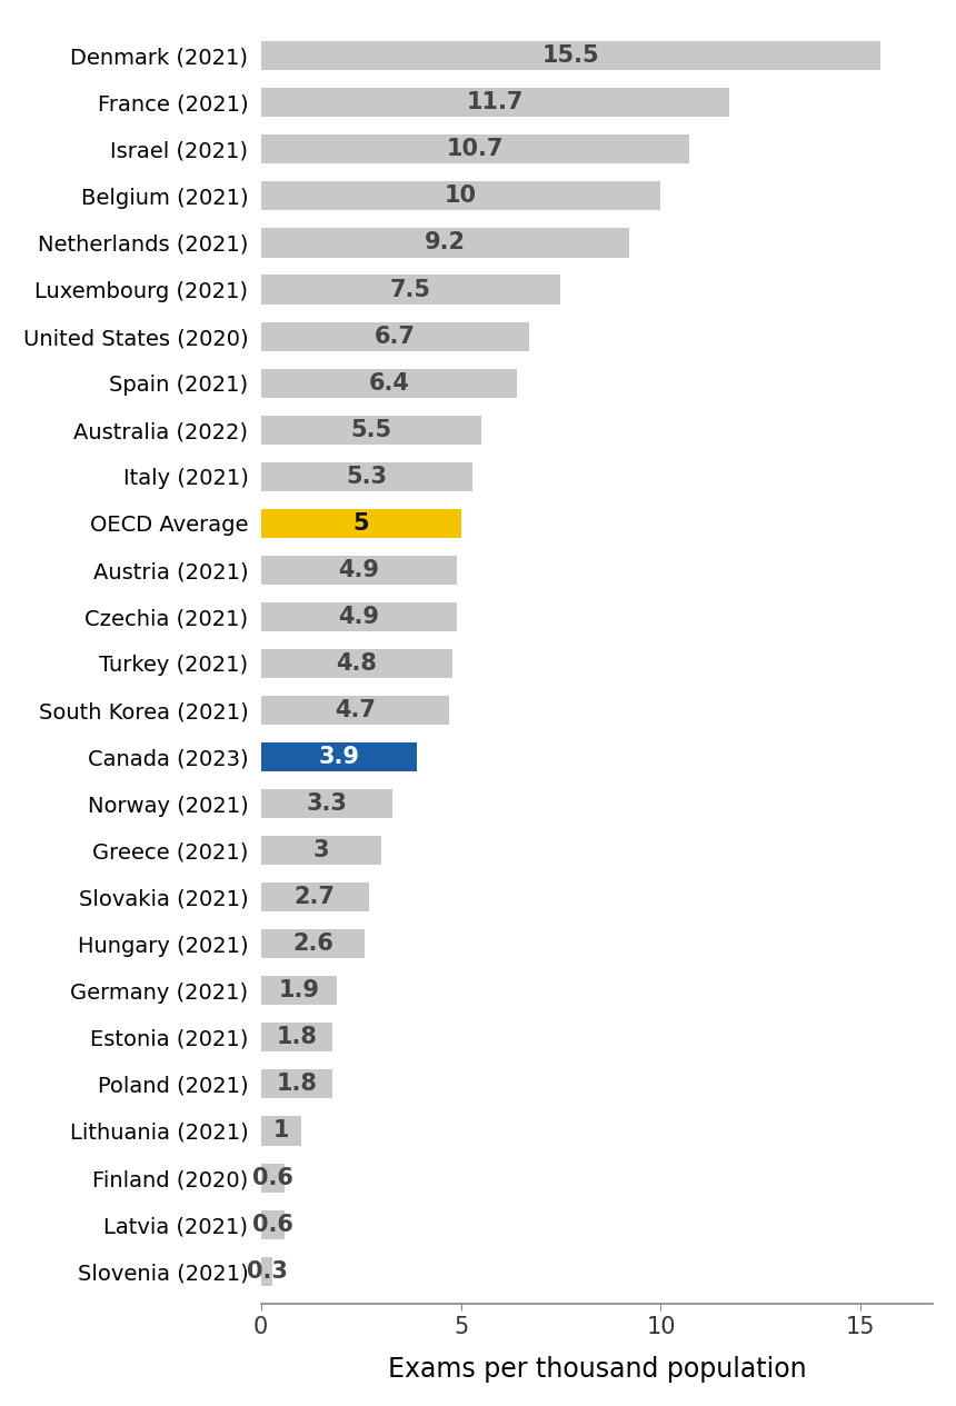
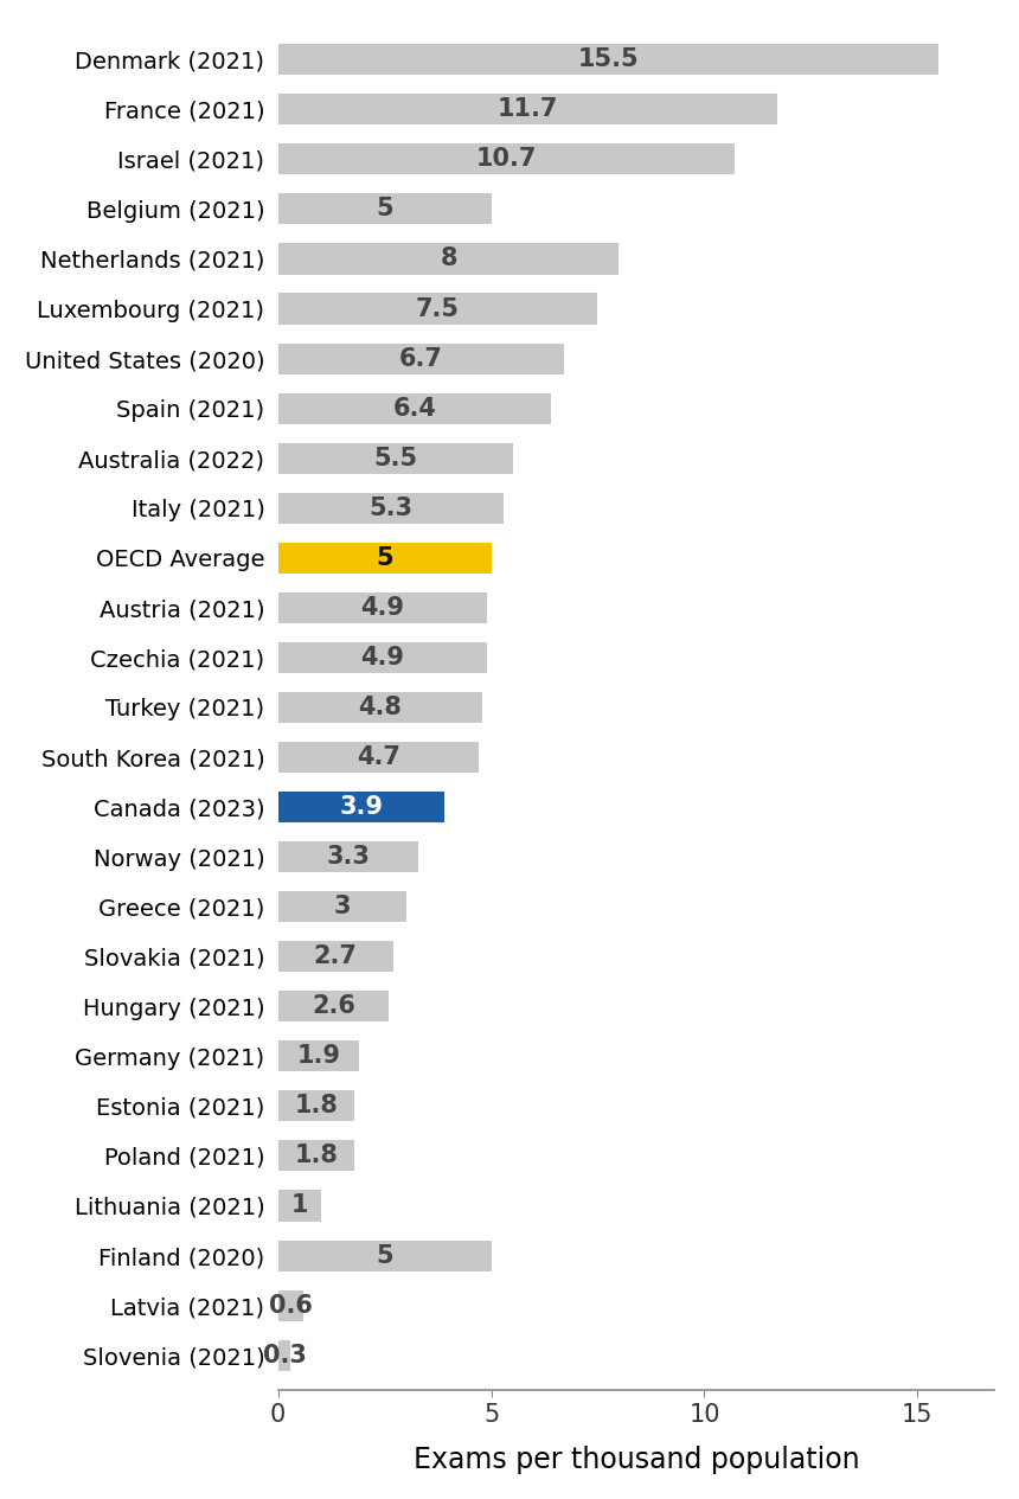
Belgium (2021): 10 -> 5
Netherlands (2021): 9.2 -> 8
Finland (2020): 0.6 -> 5
